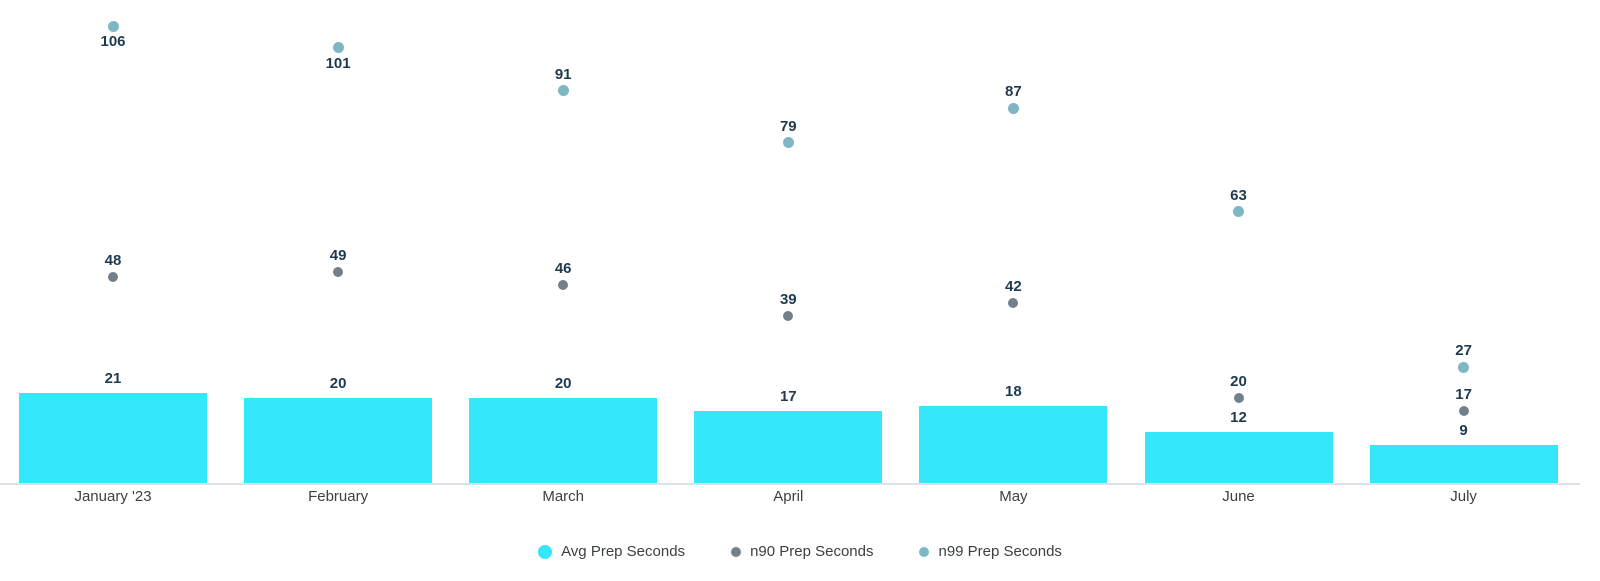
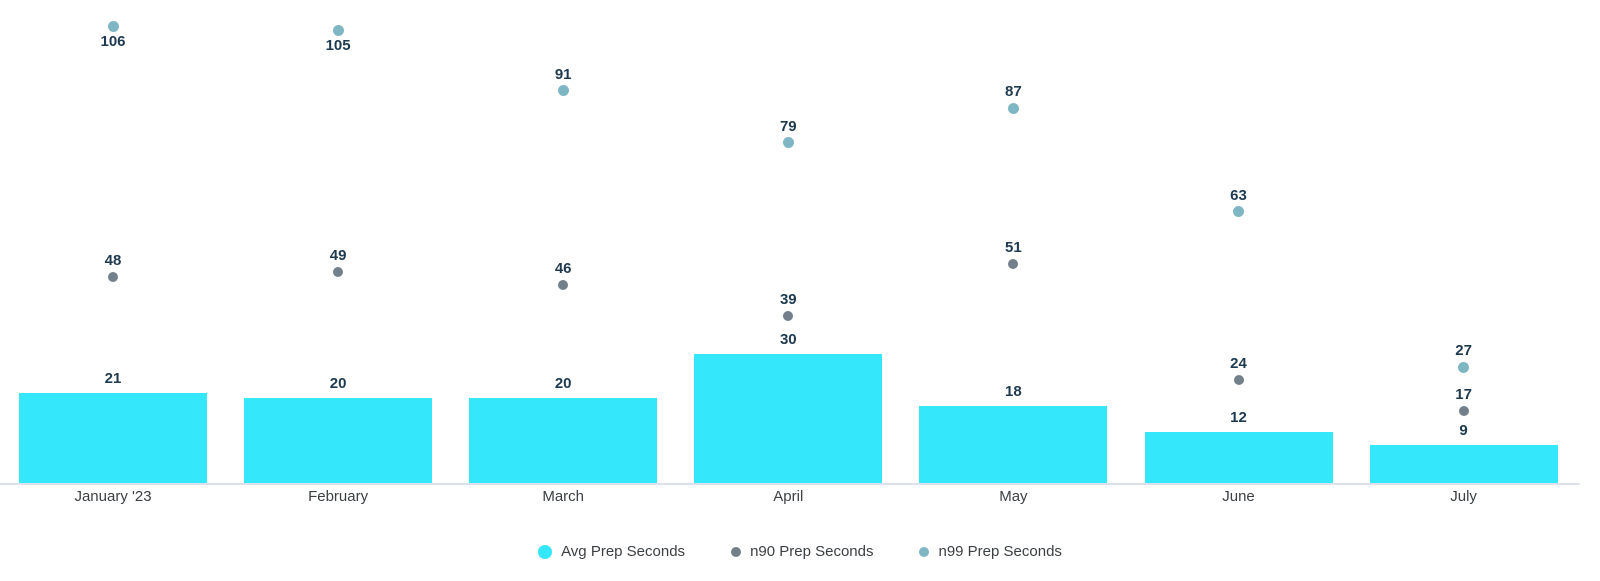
n99 Prep Seconds/February: 101 -> 105
Avg Prep Seconds/April: 17 -> 30
n90 Prep Seconds/May: 42 -> 51
n90 Prep Seconds/June: 20 -> 24
